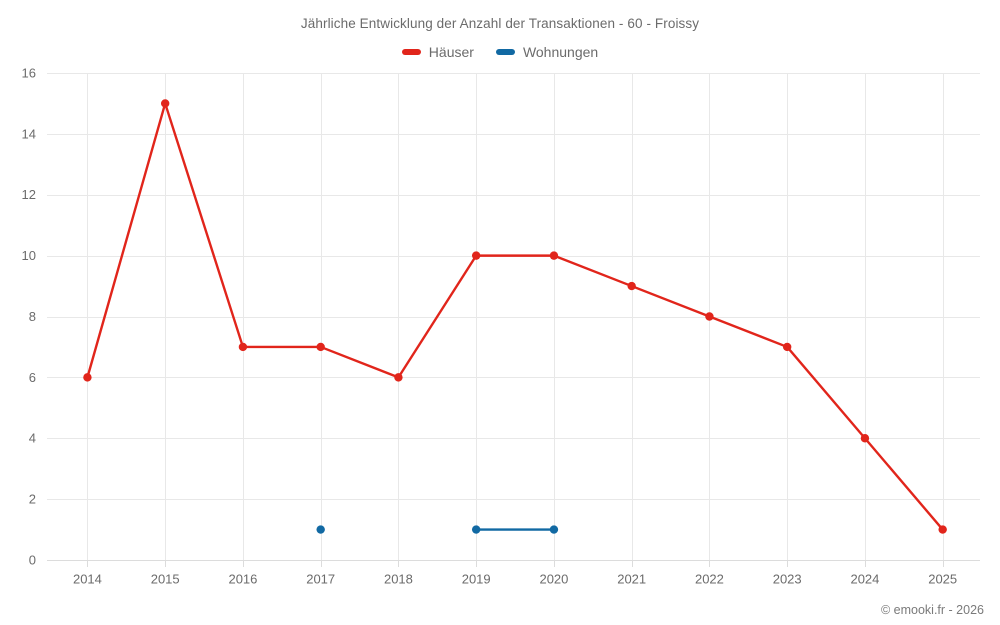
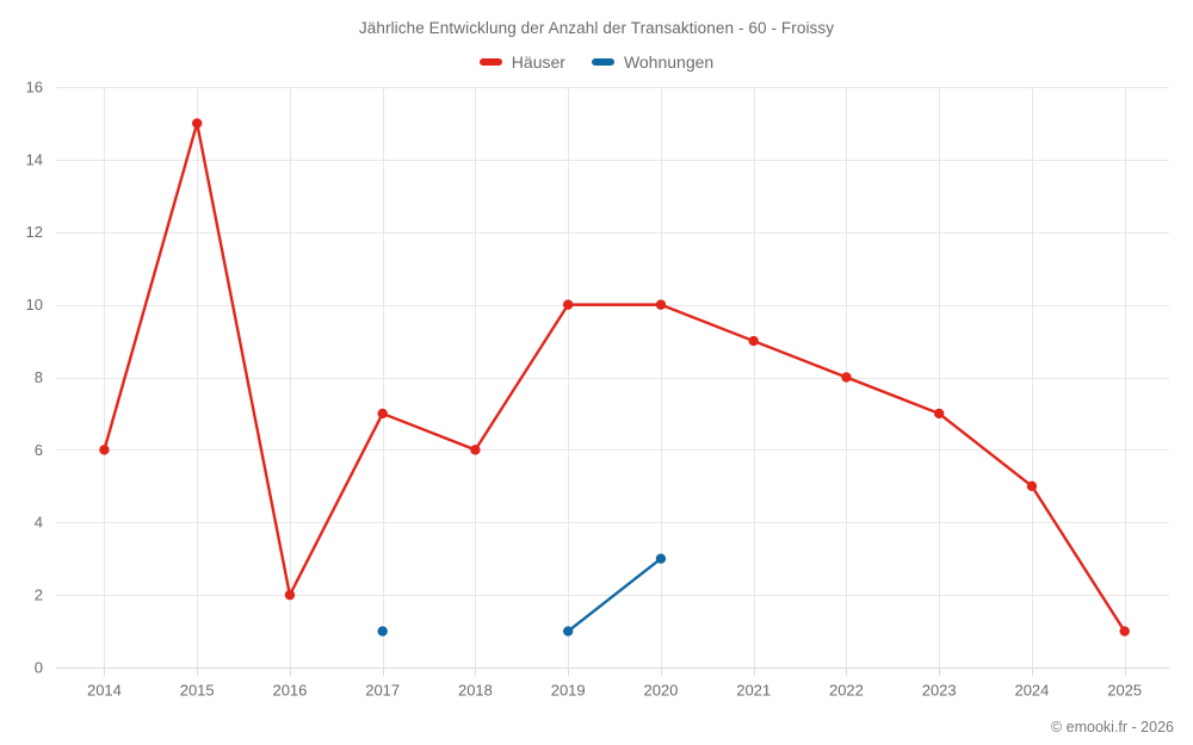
Häuser/2016: 7 -> 2
Wohnungen/2020: 1 -> 3
Häuser/2024: 4 -> 5
